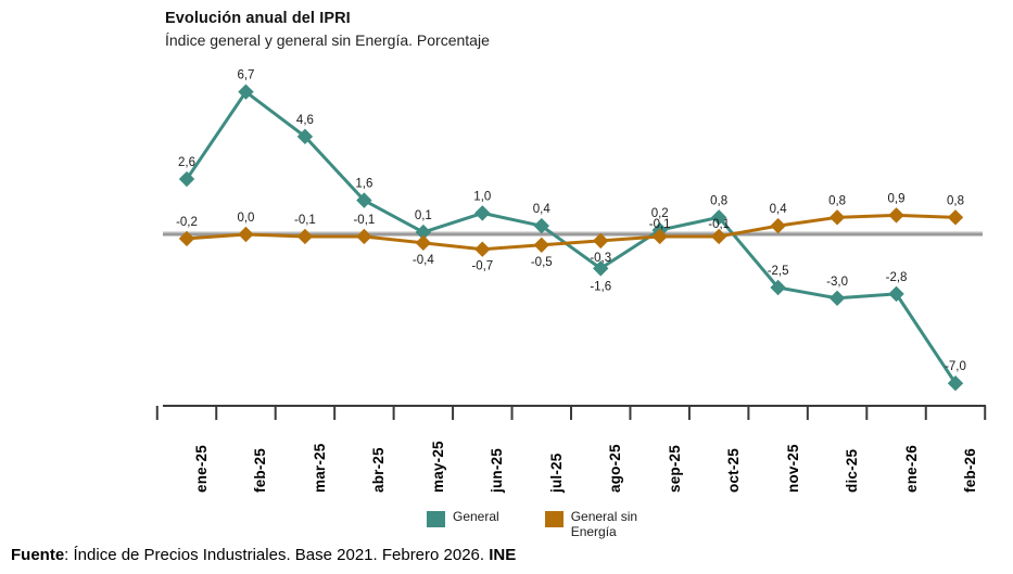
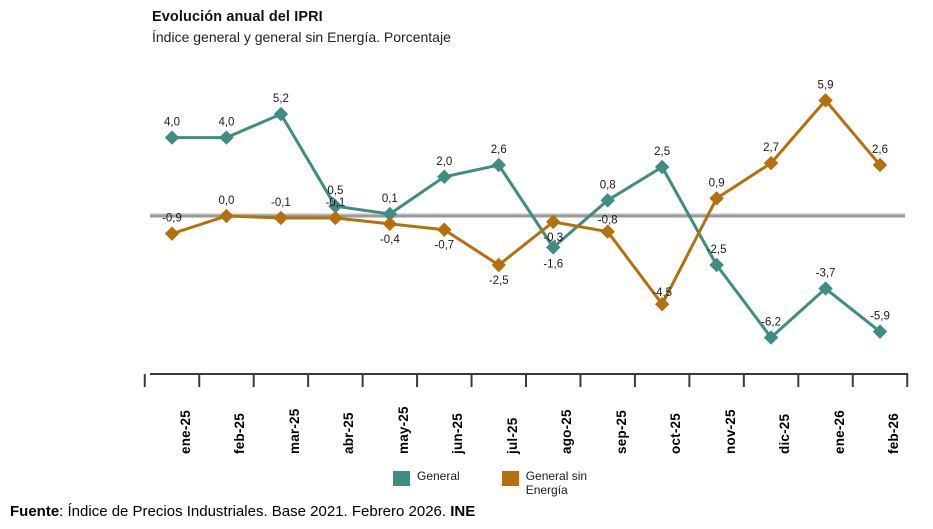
General/ene-25: 2,6 -> 4,0
General sin Energía/ene-25: -0,2 -> -0,9
General/feb-25: 6,7 -> 4,0
General/mar-25: 4,6 -> 5,2
General/abr-25: 1,6 -> 0,5
General/jun-25: 1,0 -> 2,0
General/jul-25: 0,4 -> 2,6
General sin Energía/jul-25: -0,5 -> -2,5
General/sep-25: 0,2 -> 0,8
General sin Energía/sep-25: -0,1 -> -0,8
General/oct-25: 0,8 -> 2,5
General sin Energía/oct-25: -0,1 -> -4,5
General sin Energía/nov-25: 0,4 -> 0,9
General/dic-25: -3,0 -> -6,2
General sin Energía/dic-25: 0,8 -> 2,7
General/ene-26: -2,8 -> -3,7
General sin Energía/ene-26: 0,9 -> 5,9
General/feb-26: -7,0 -> -5,9
General sin Energía/feb-26: 0,8 -> 2,6
